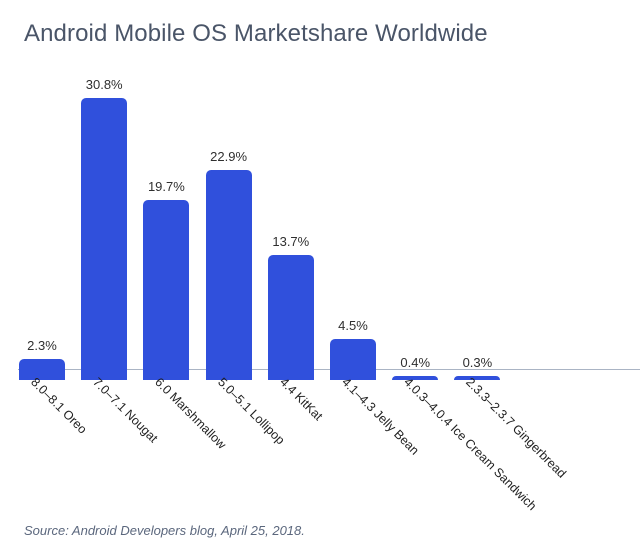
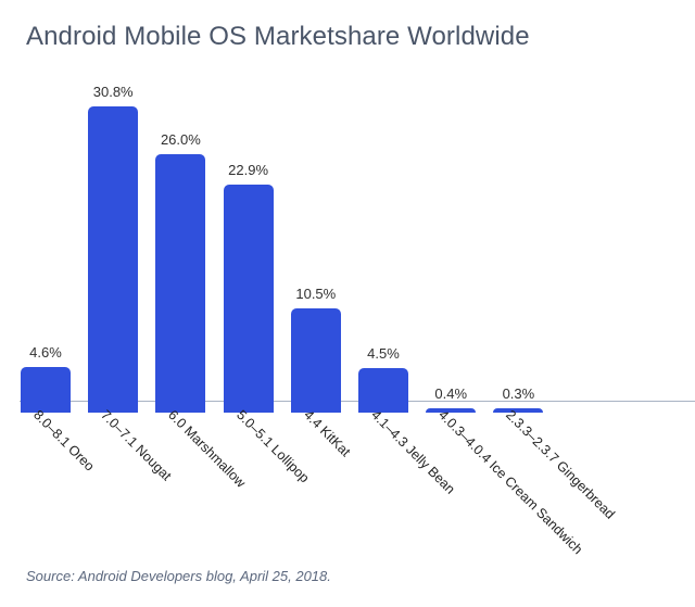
8.0–8.1 Oreo: 2.3% -> 4.6%
6.0 Marshmallow: 19.7% -> 26.0%
4.4 KitKat: 13.7% -> 10.5%
